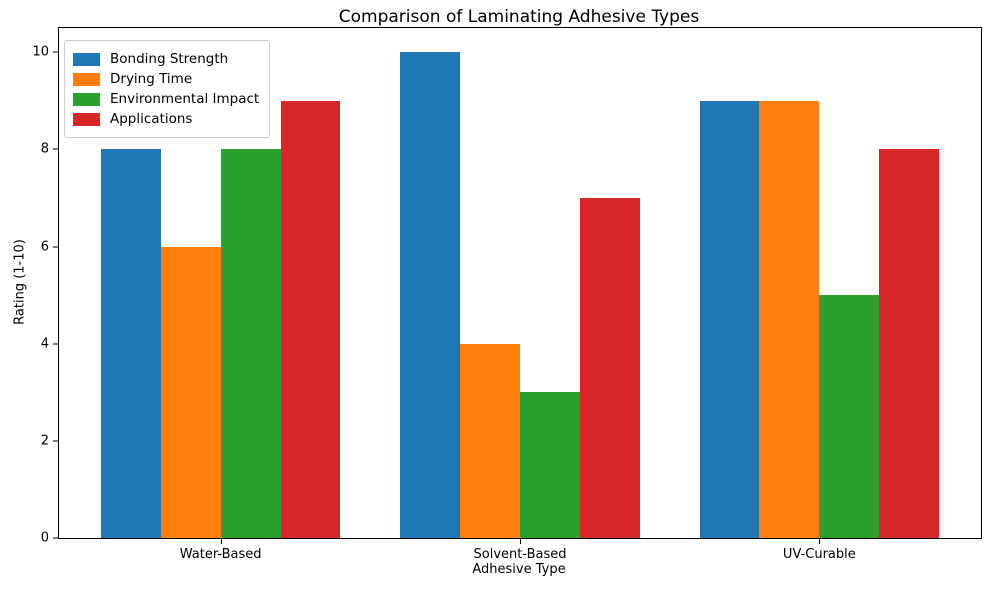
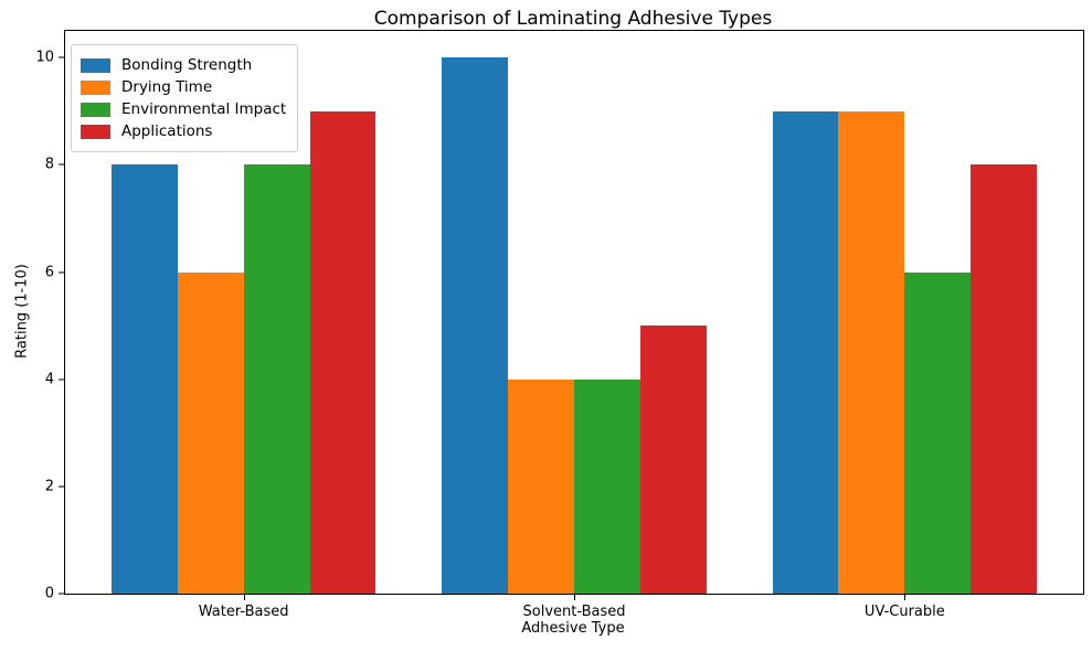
Environmental Impact/Solvent-Based: 3 -> 4
Applications/Solvent-Based: 7 -> 5
Environmental Impact/UV-Curable: 5 -> 6
